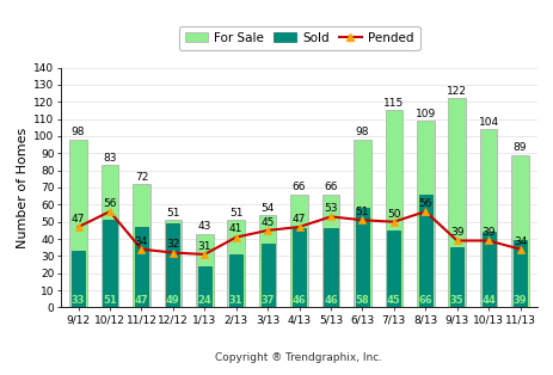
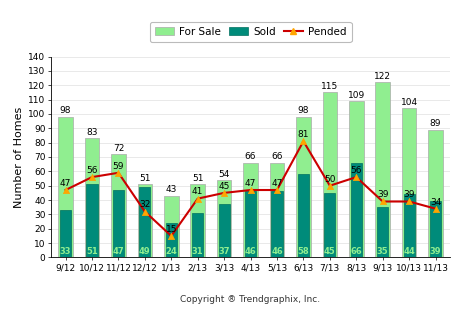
Pended/11/12: 34 -> 59
Pended/1/13: 31 -> 15
Pended/5/13: 53 -> 47
Pended/6/13: 51 -> 81
